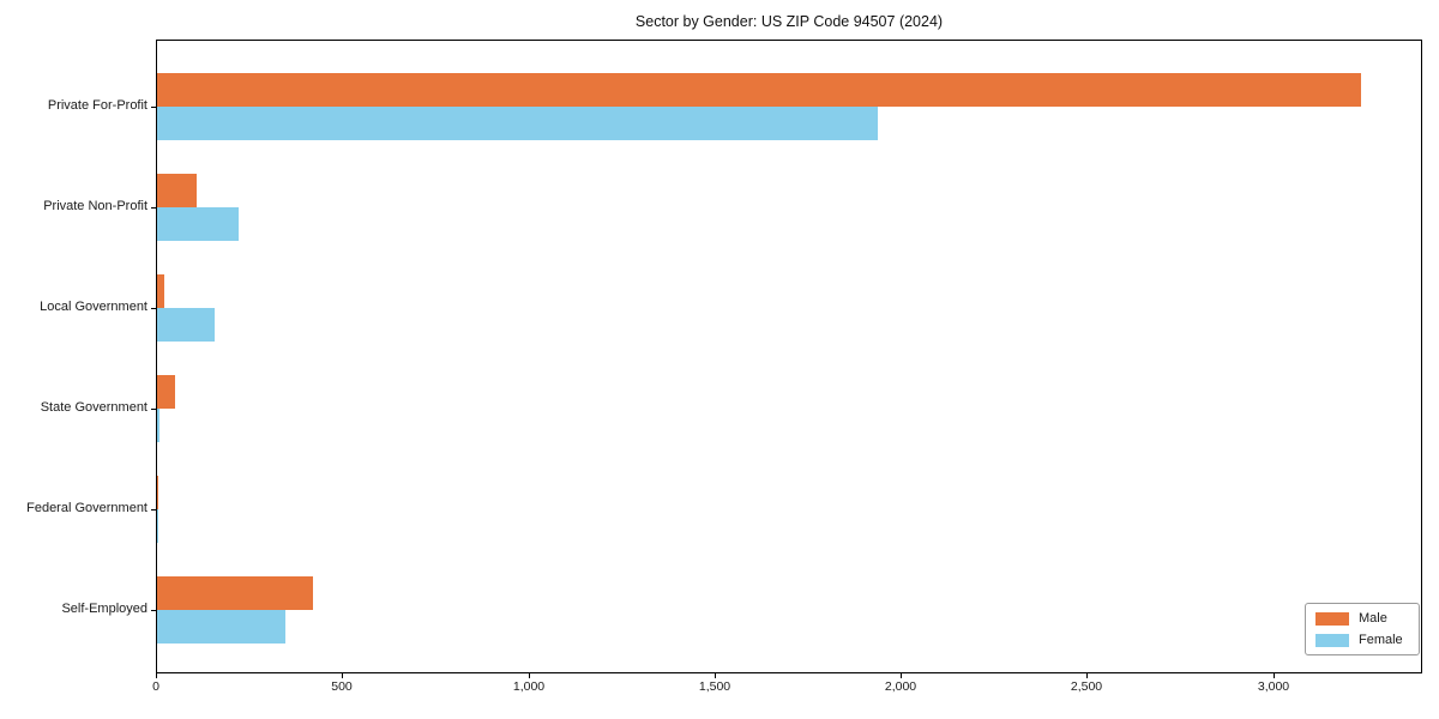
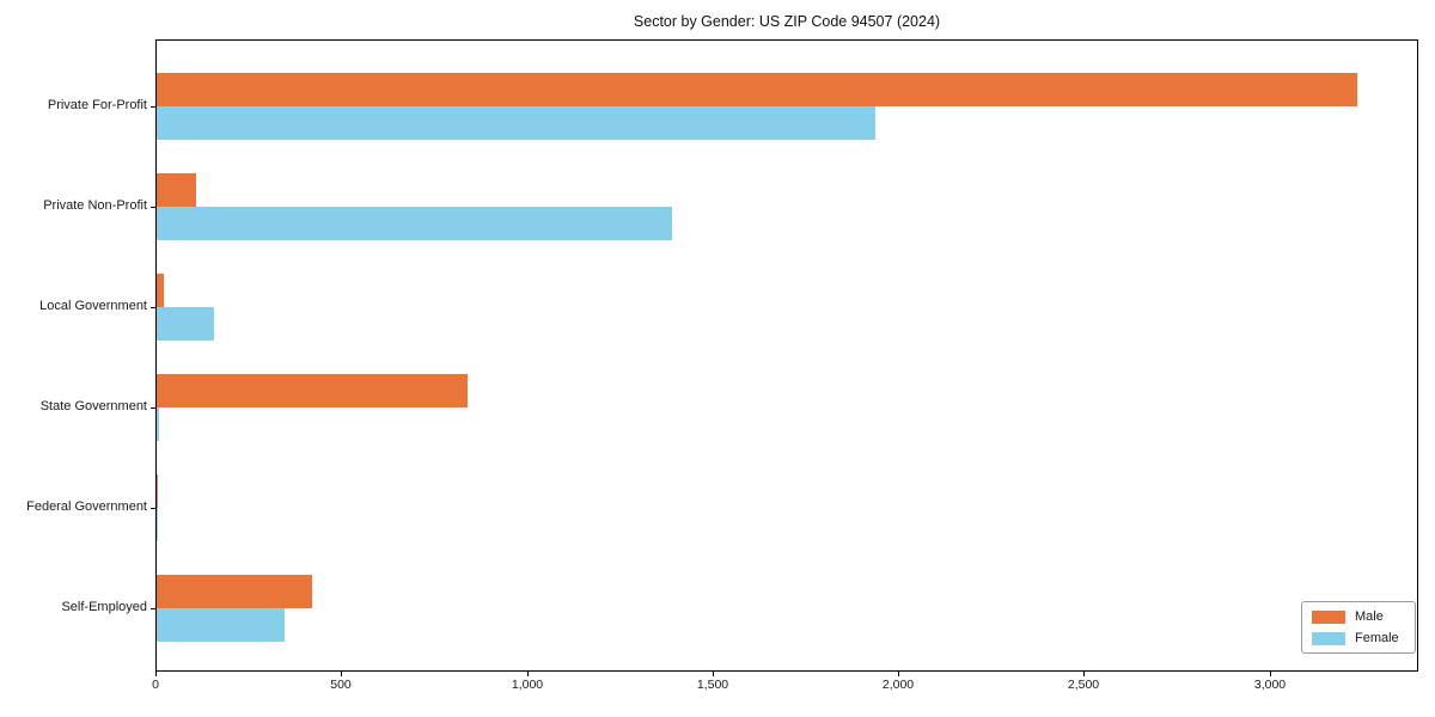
Female/Private Non-Profit: 220 -> 1390
Male/State Government: 50 -> 840
